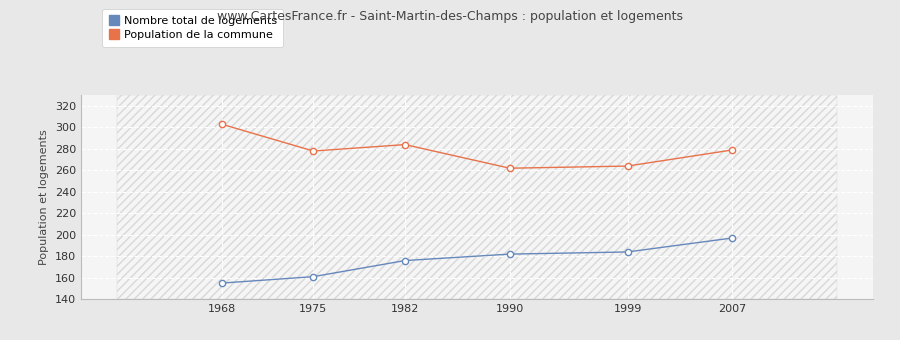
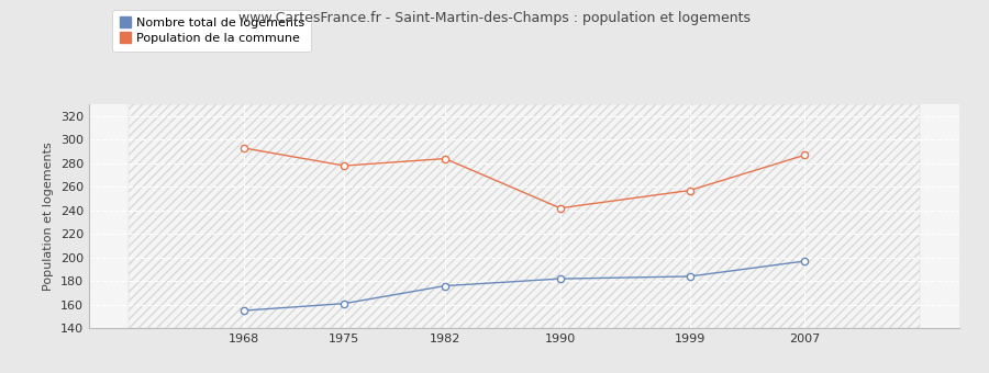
Population de la commune/1968: 303 -> 293
Population de la commune/1990: 262 -> 242
Population de la commune/1999: 264 -> 257
Population de la commune/2007: 279 -> 287
